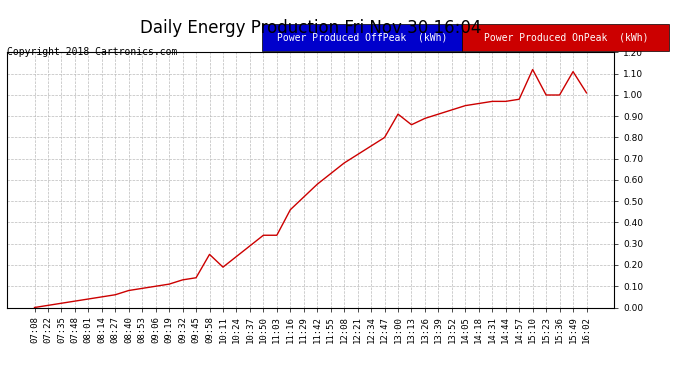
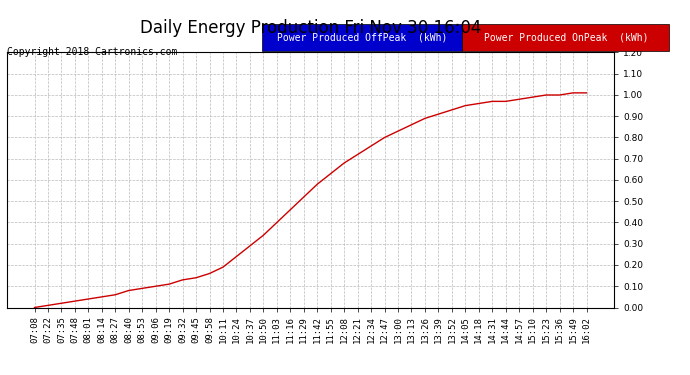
09:58: 0.25 -> 0.16
11:03: 0.34 -> 0.40
13:00: 0.91 -> 0.83
15:10: 1.12 -> 0.99
15:49: 1.11 -> 1.01
